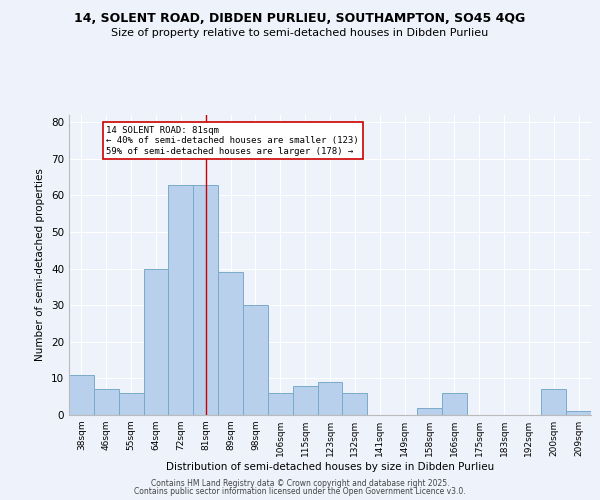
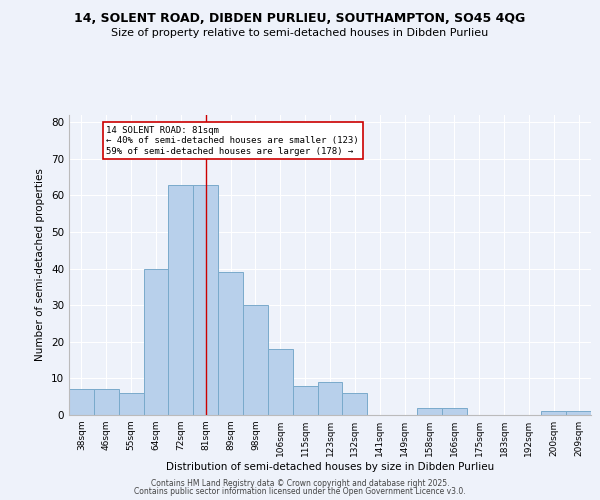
38sqm: 11 -> 7
106sqm: 6 -> 18
166sqm: 6 -> 2
200sqm: 7 -> 1
